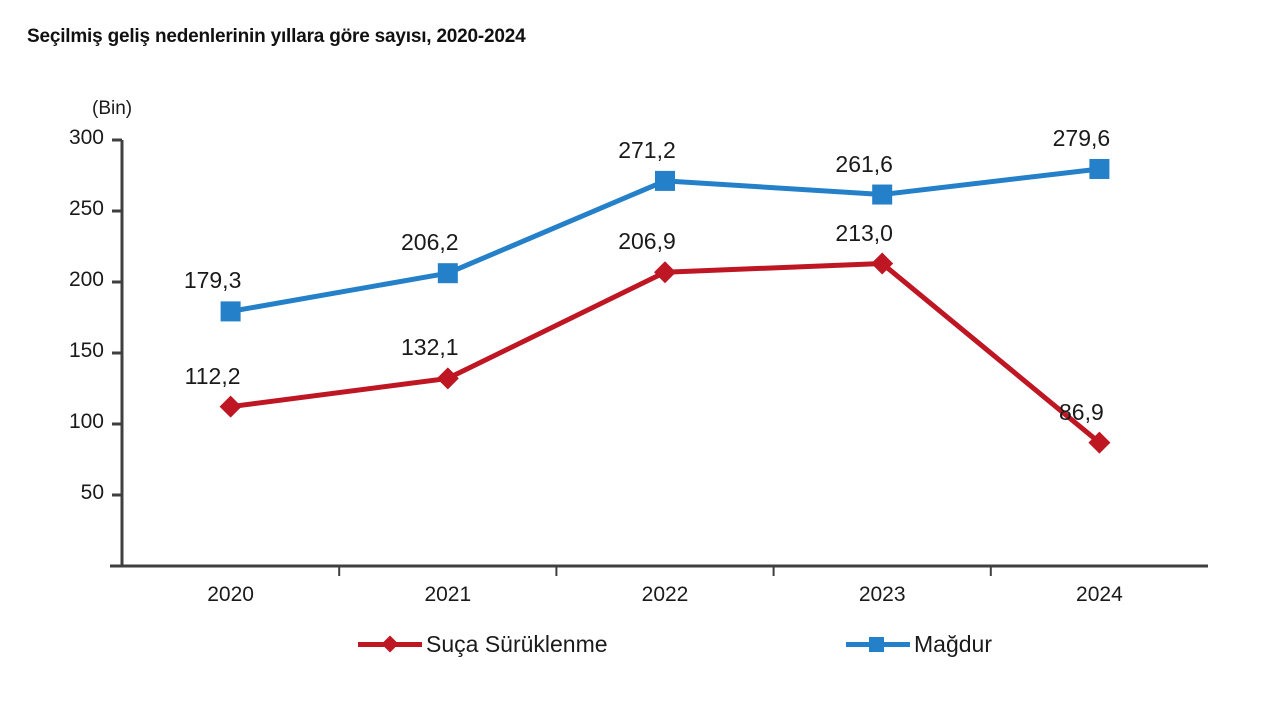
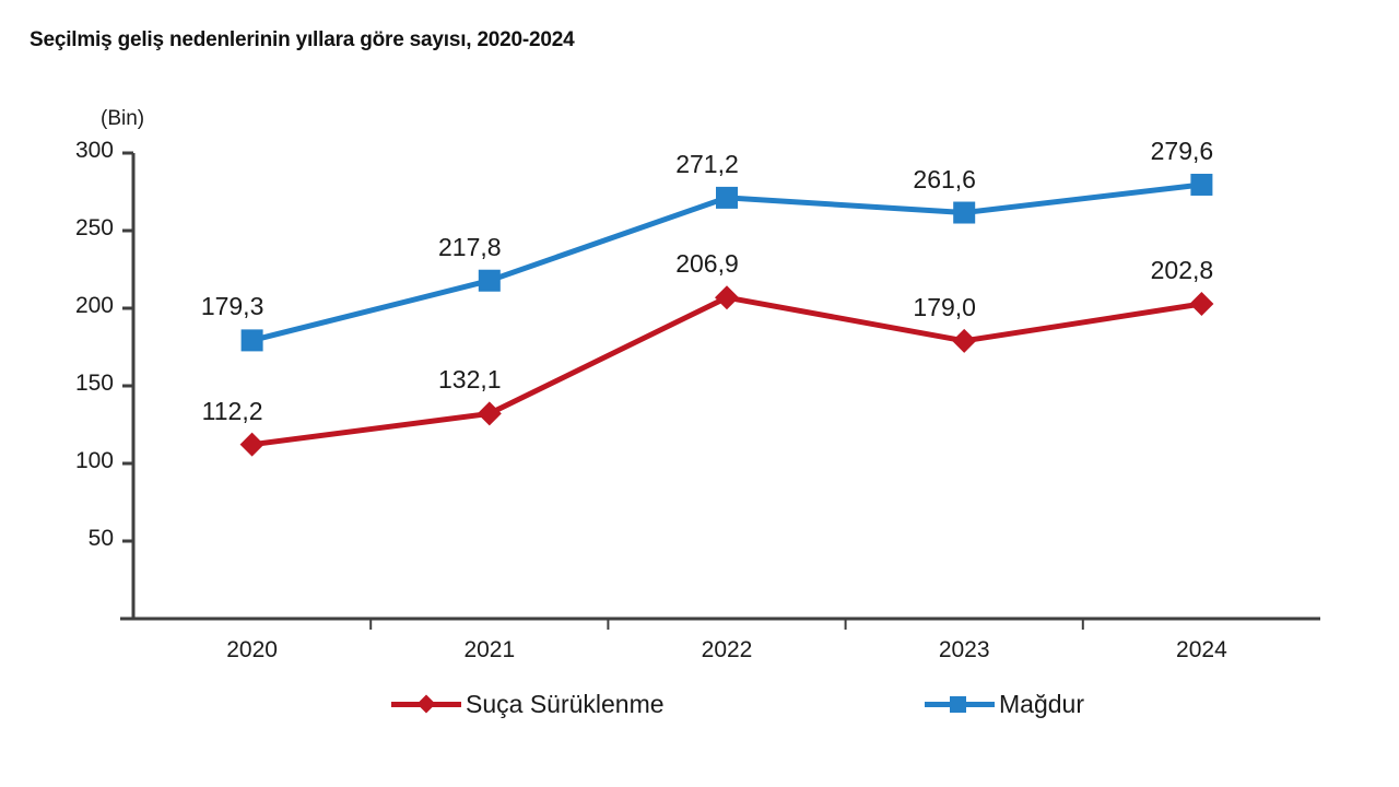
Mağdur/2021: 206,2 -> 217,8
Suça Sürüklenme/2023: 213,0 -> 179,0
Suça Sürüklenme/2024: 86,9 -> 202,8
